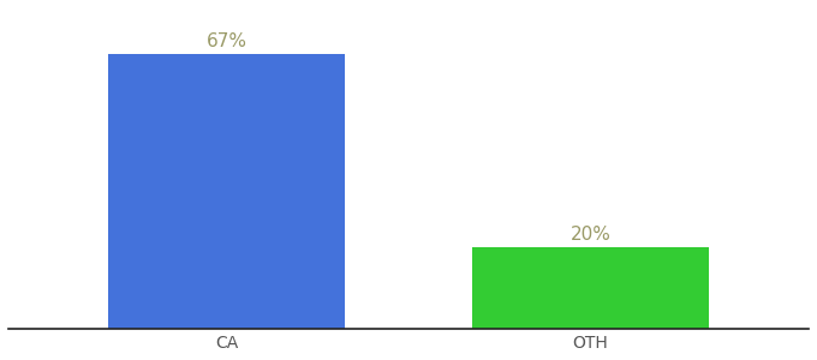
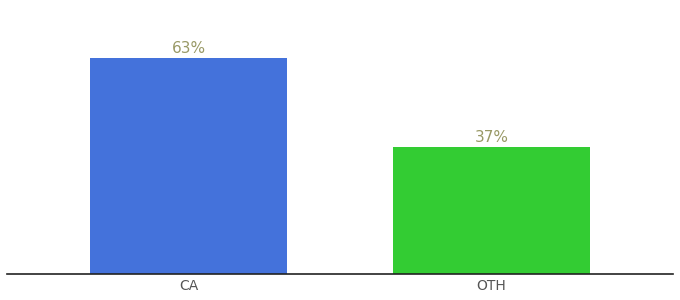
CA: 67% -> 63%
OTH: 20% -> 37%
